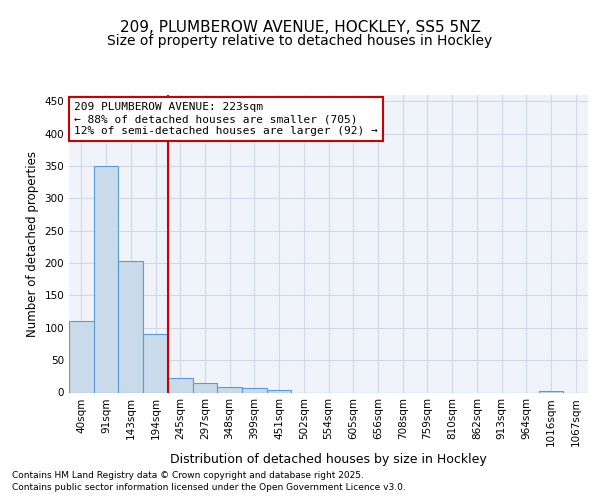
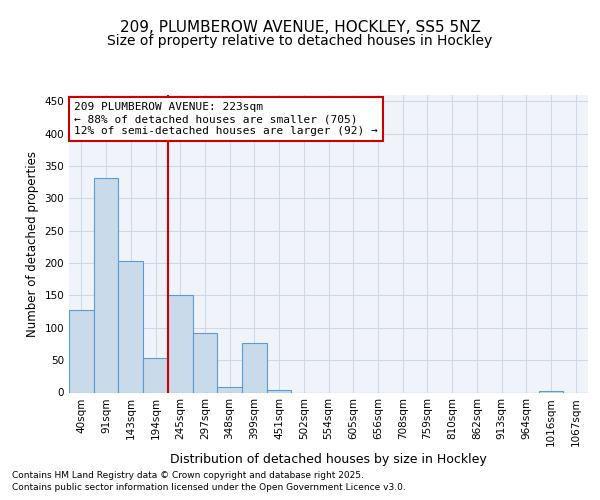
40sqm: 110 -> 128
91sqm: 350 -> 332
194sqm: 90 -> 54
245sqm: 22 -> 150
297sqm: 14 -> 92
399sqm: 7 -> 76
